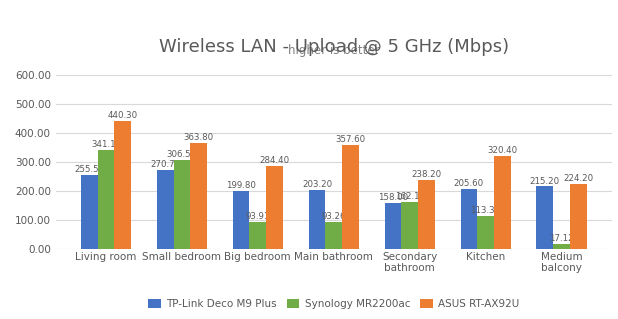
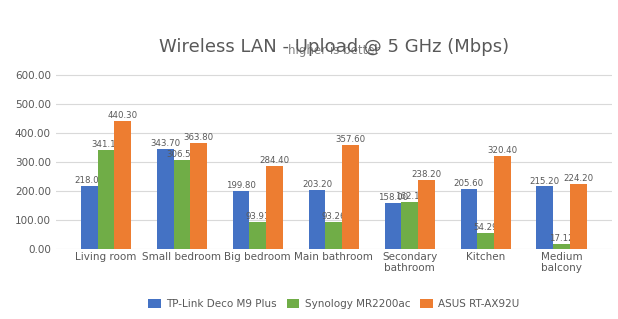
TP-Link Deco M9 Plus/Living room: 255.50 -> 218.00
TP-Link Deco M9 Plus/Small bedroom: 270.70 -> 343.70
Synology MR2200ac/Kitchen: 113.30 -> 54.29
